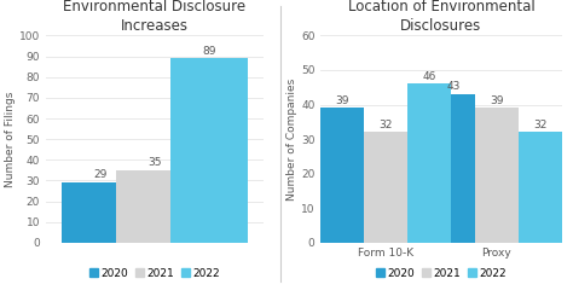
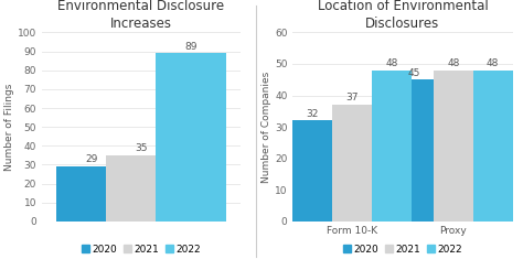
Location of Environmental Disclosures/2020/Form 10-K: 39 -> 32
Location of Environmental Disclosures/2021/Form 10-K: 32 -> 37
Location of Environmental Disclosures/2022/Form 10-K: 46 -> 48
Location of Environmental Disclosures/2020/Proxy: 43 -> 45
Location of Environmental Disclosures/2021/Proxy: 39 -> 48
Location of Environmental Disclosures/2022/Proxy: 32 -> 48
